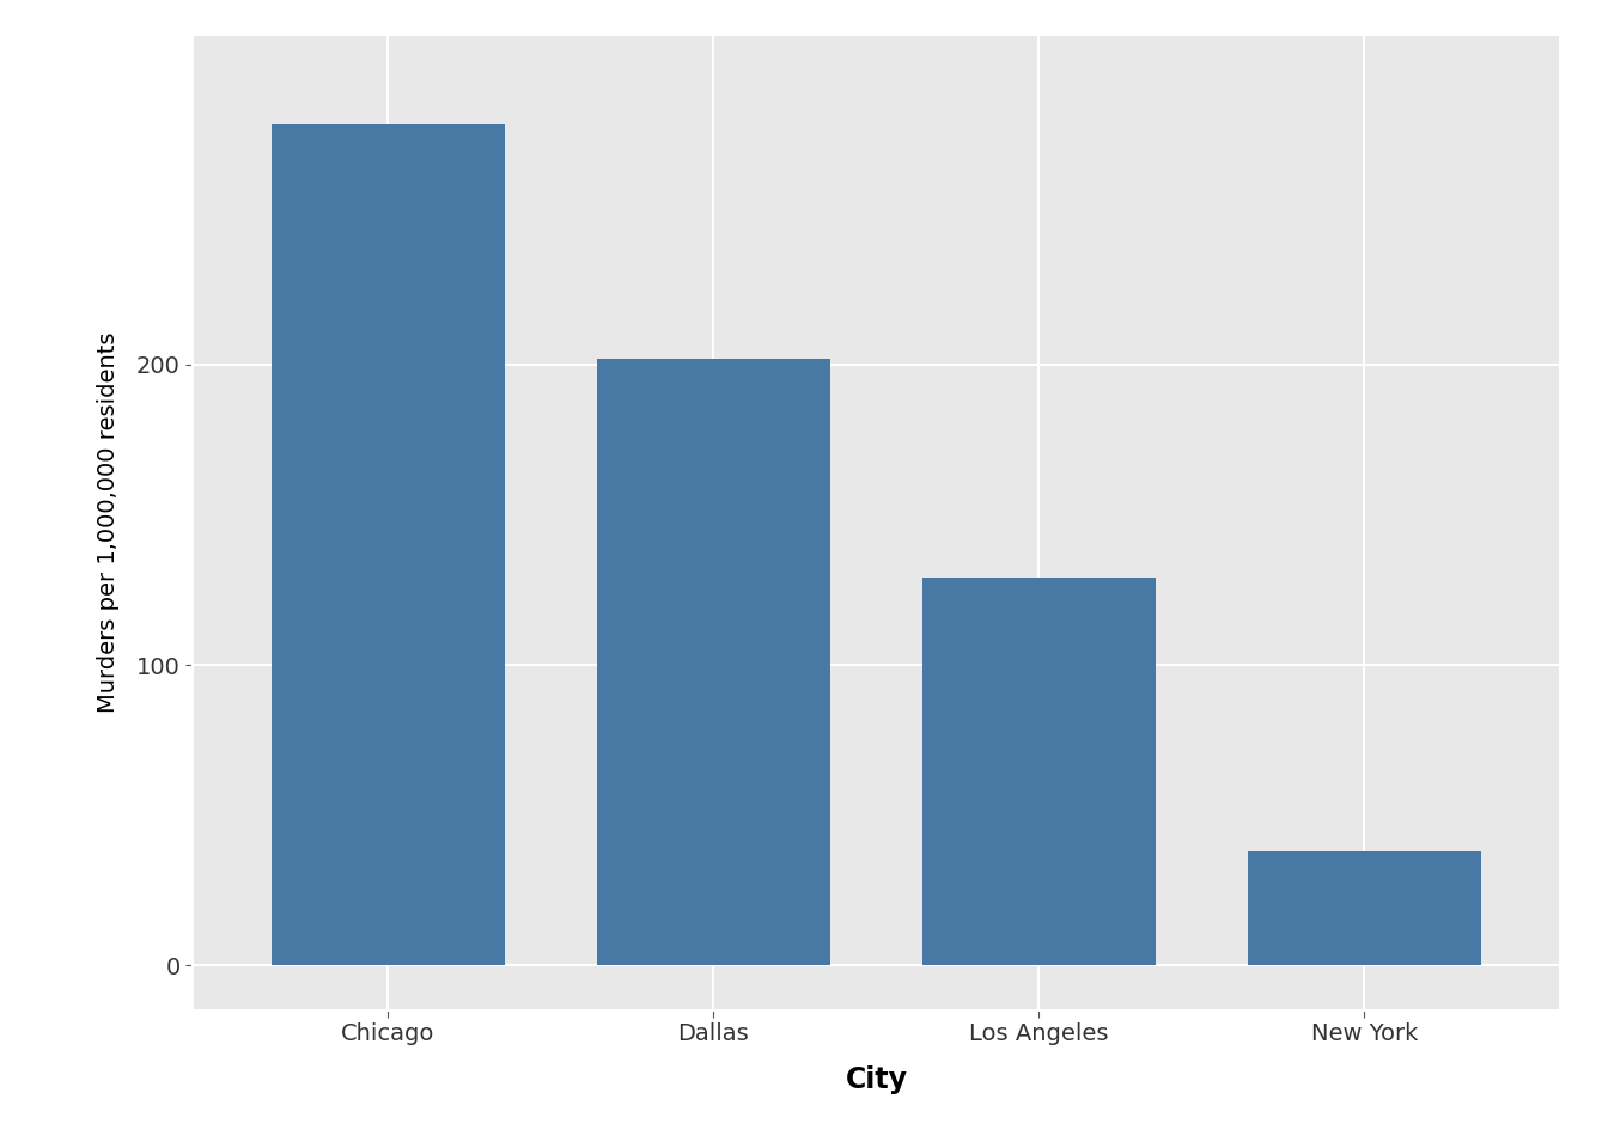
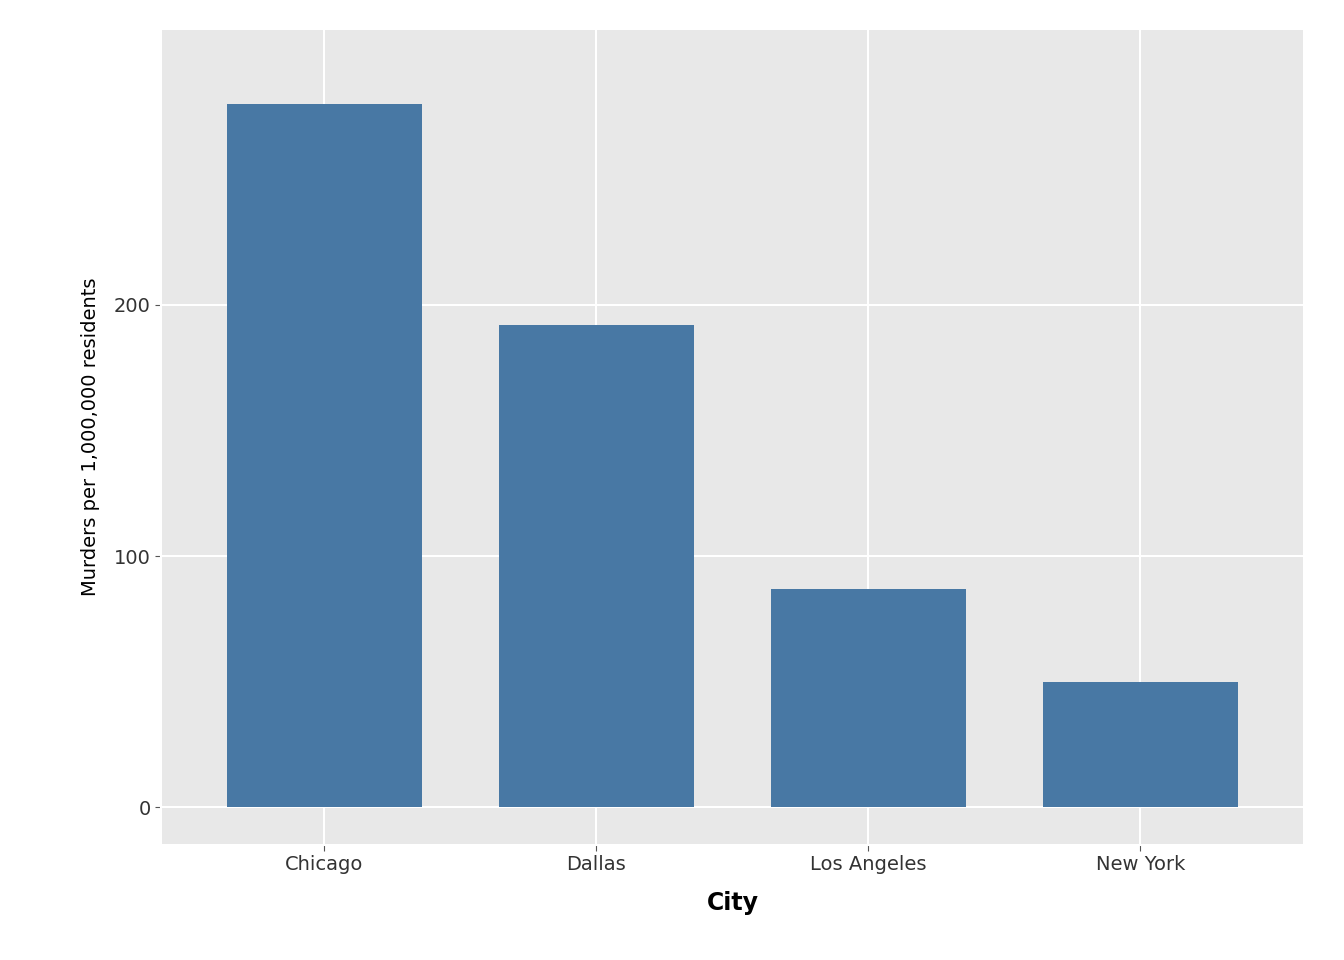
Dallas: 202 -> 192
Los Angeles: 129 -> 87
New York: 38 -> 50
